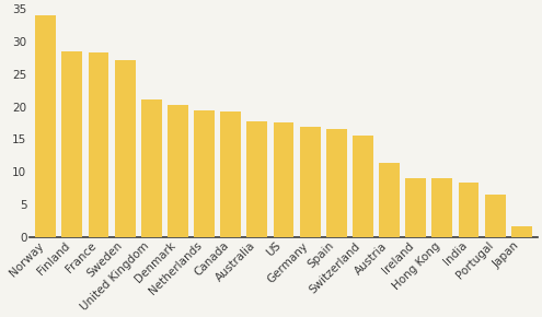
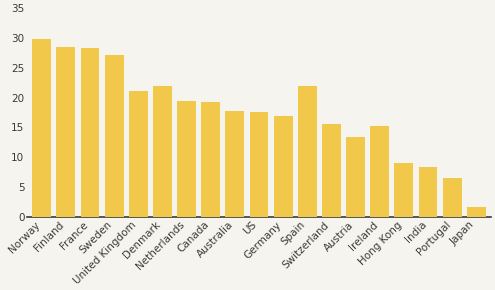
Norway: 34.0 -> 29.8
Denmark: 20.3 -> 22.0
Spain: 16.6 -> 22.0
Austria: 11.4 -> 13.4
Ireland: 9.1 -> 15.2
